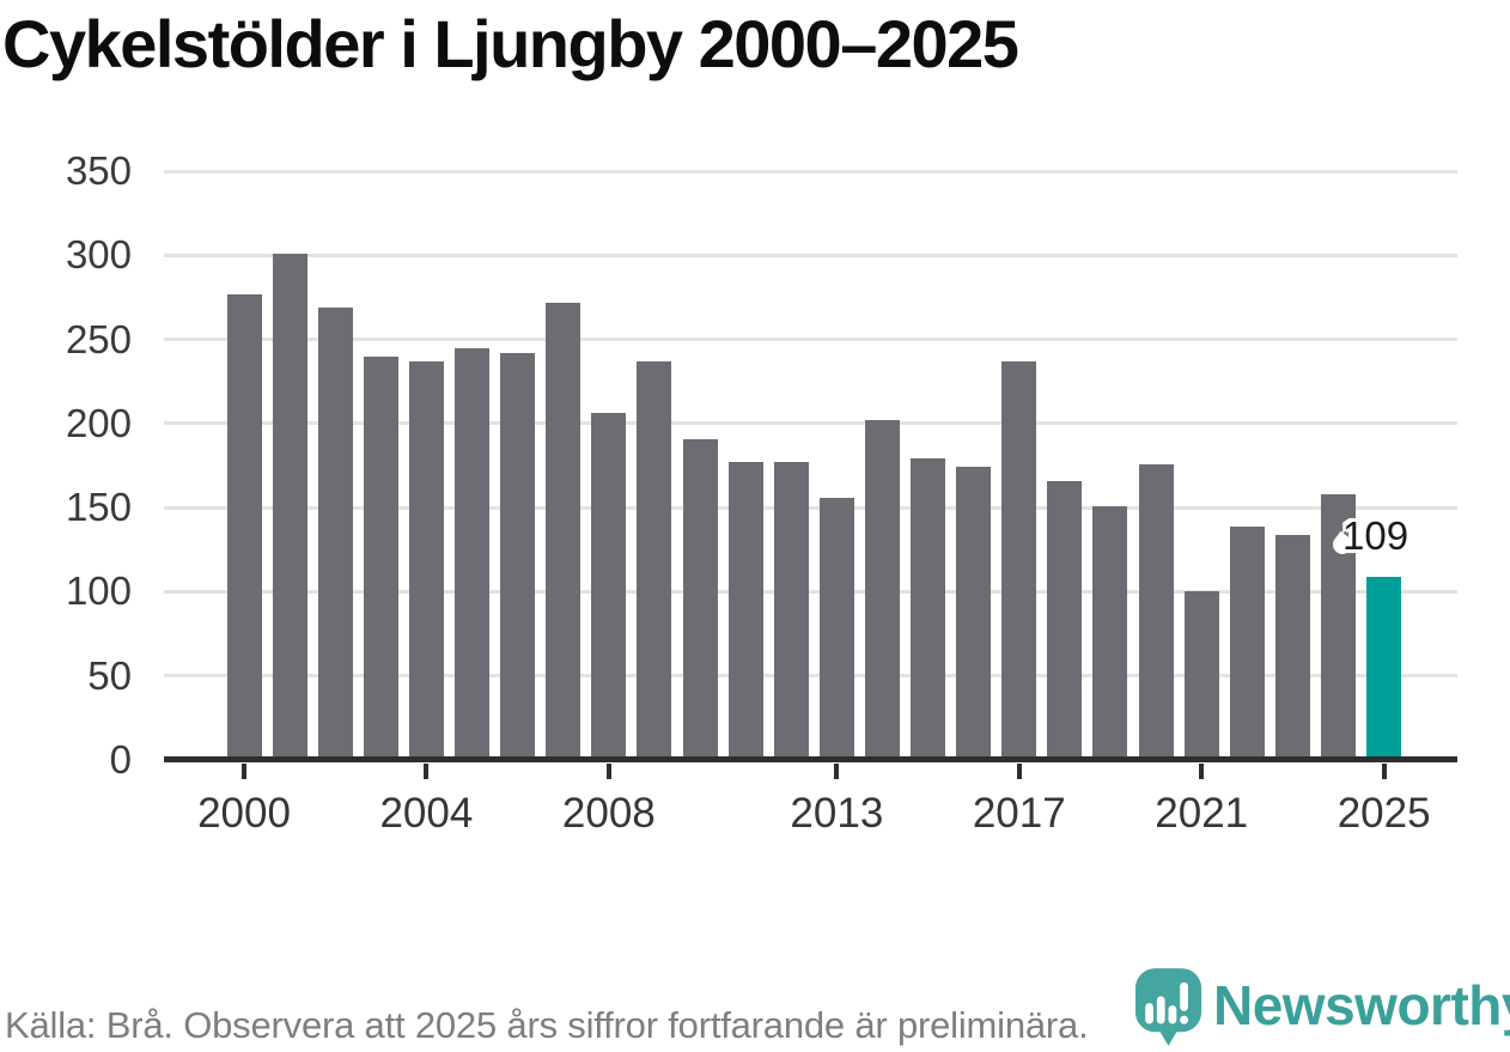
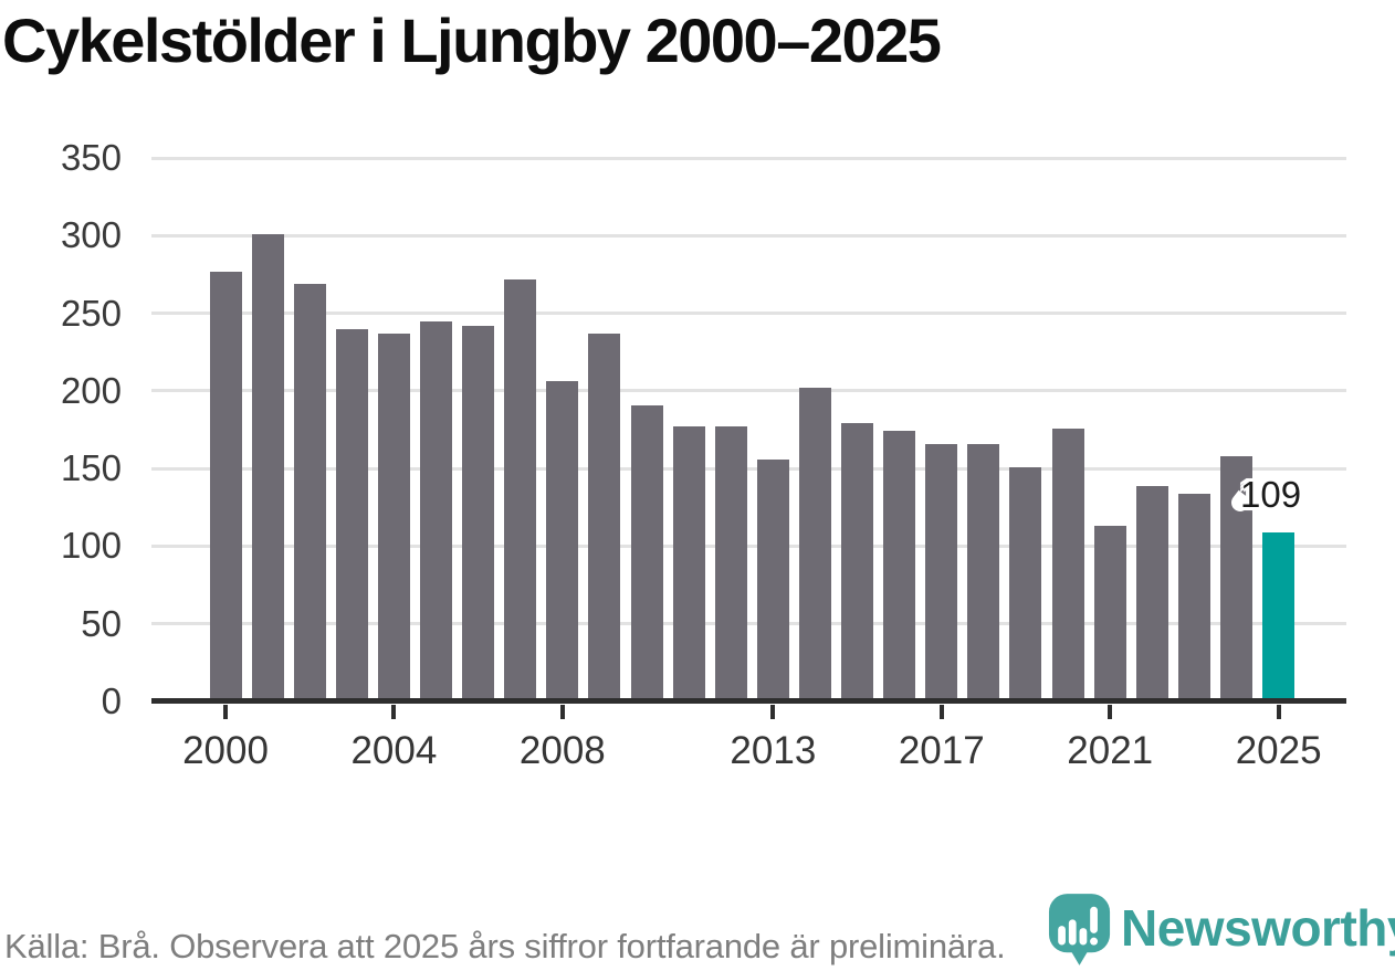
2017: 237 -> 166
2021: 100 -> 113
